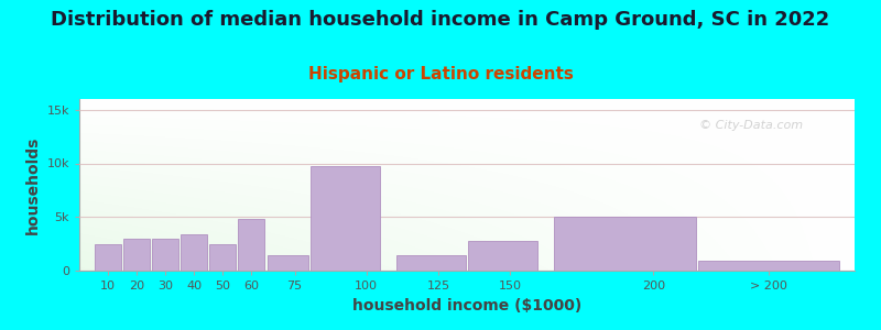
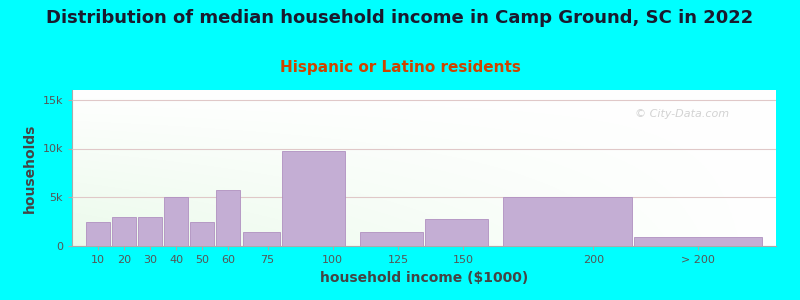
40: 3.4k -> 5.0k
60: 4.8k -> 5.7k
